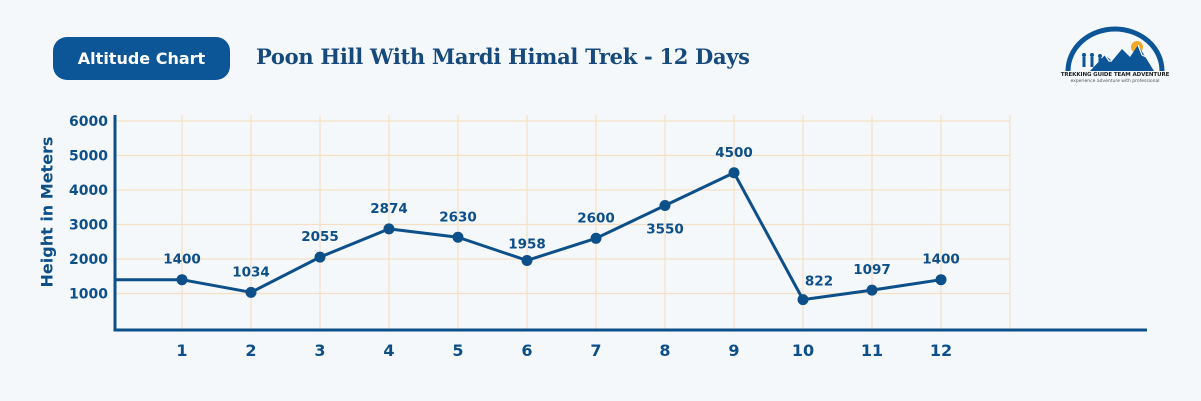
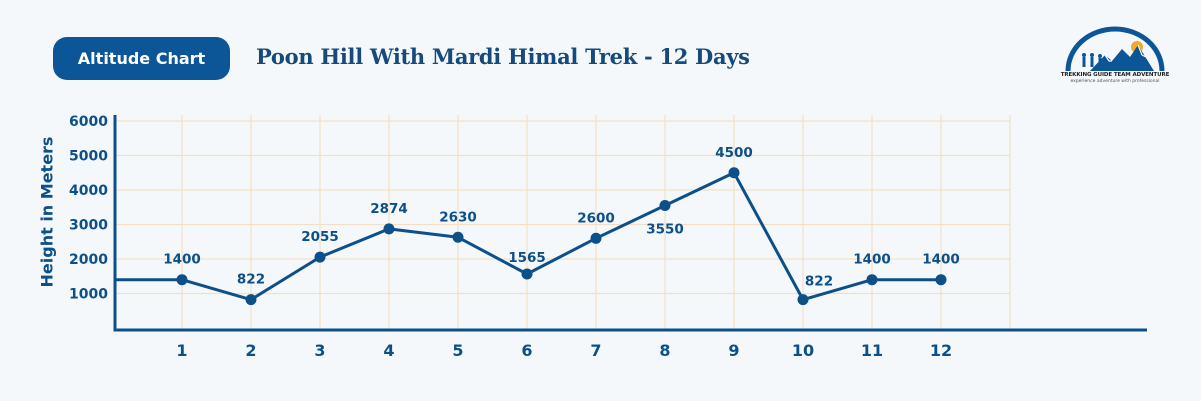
2: 1034 -> 822
6: 1958 -> 1565
11: 1097 -> 1400
